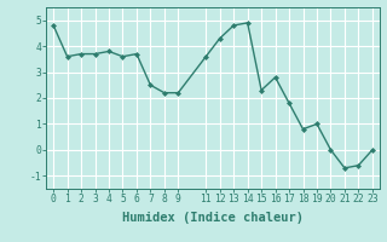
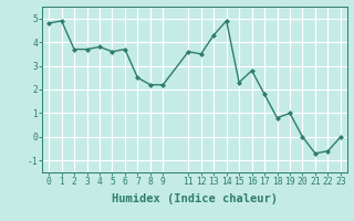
1: 3.6 -> 4.9
12: 4.3 -> 3.5
13: 4.8 -> 4.3
